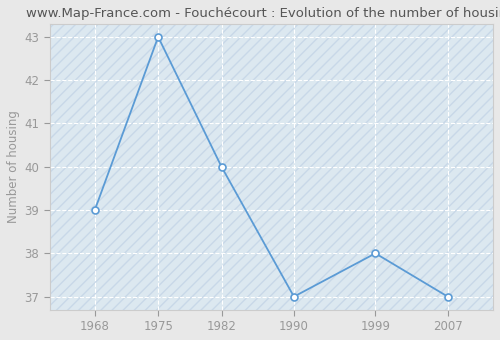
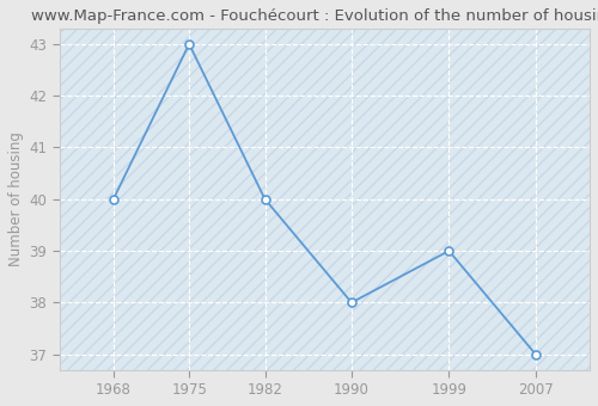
1968: 39 -> 40
1990: 37 -> 38
1999: 38 -> 39
